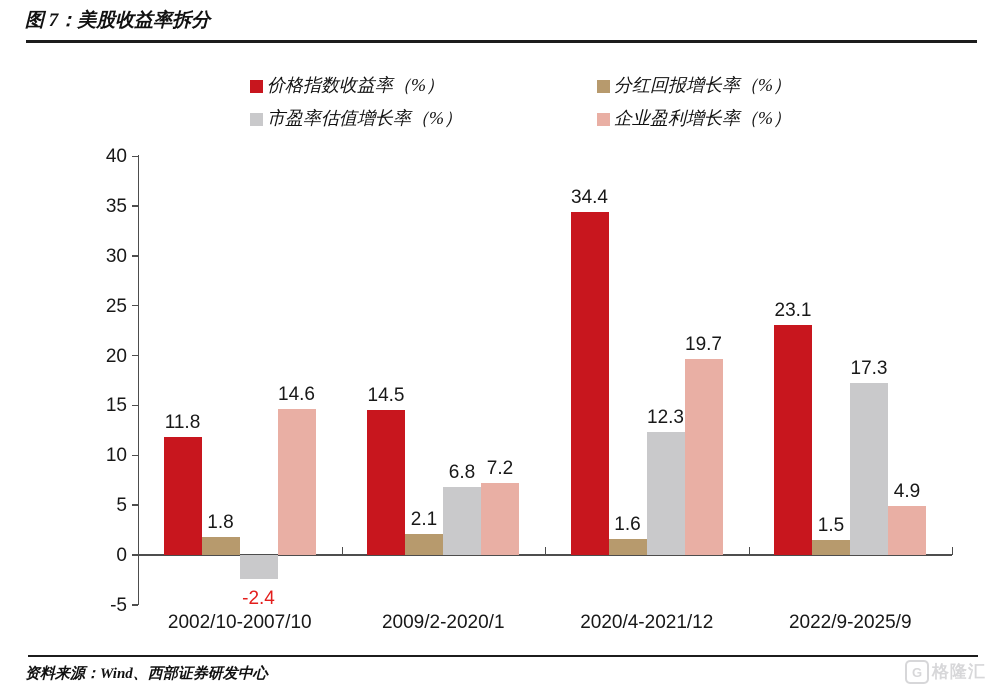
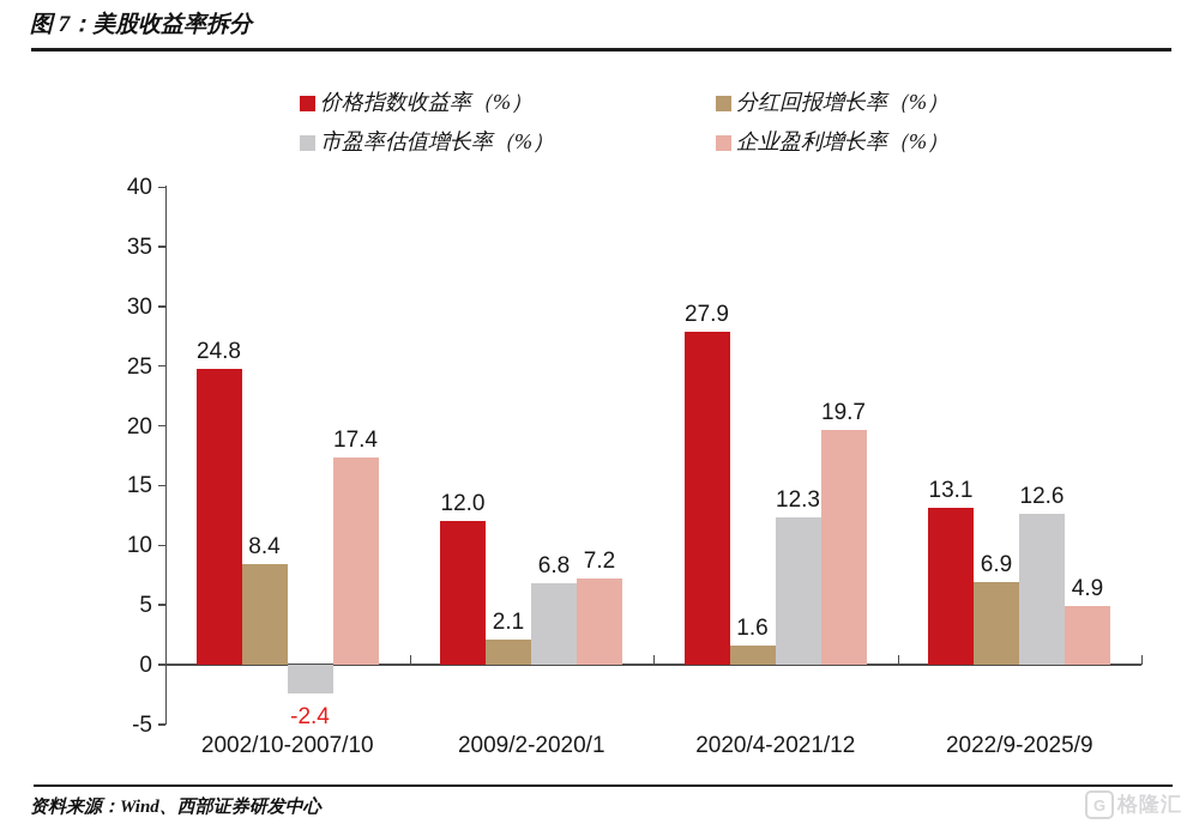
价格指数收益率（%）/2002/10-2007/10: 11.8 -> 24.8
分红回报增长率（%）/2002/10-2007/10: 1.8 -> 8.4
企业盈利增长率（%）/2002/10-2007/10: 14.6 -> 17.4
价格指数收益率（%）/2009/2-2020/1: 14.5 -> 12.0
价格指数收益率（%）/2020/4-2021/12: 34.4 -> 27.9
价格指数收益率（%）/2022/9-2025/9: 23.1 -> 13.1
分红回报增长率（%）/2022/9-2025/9: 1.5 -> 6.9
市盈率估值增长率（%）/2022/9-2025/9: 17.3 -> 12.6
